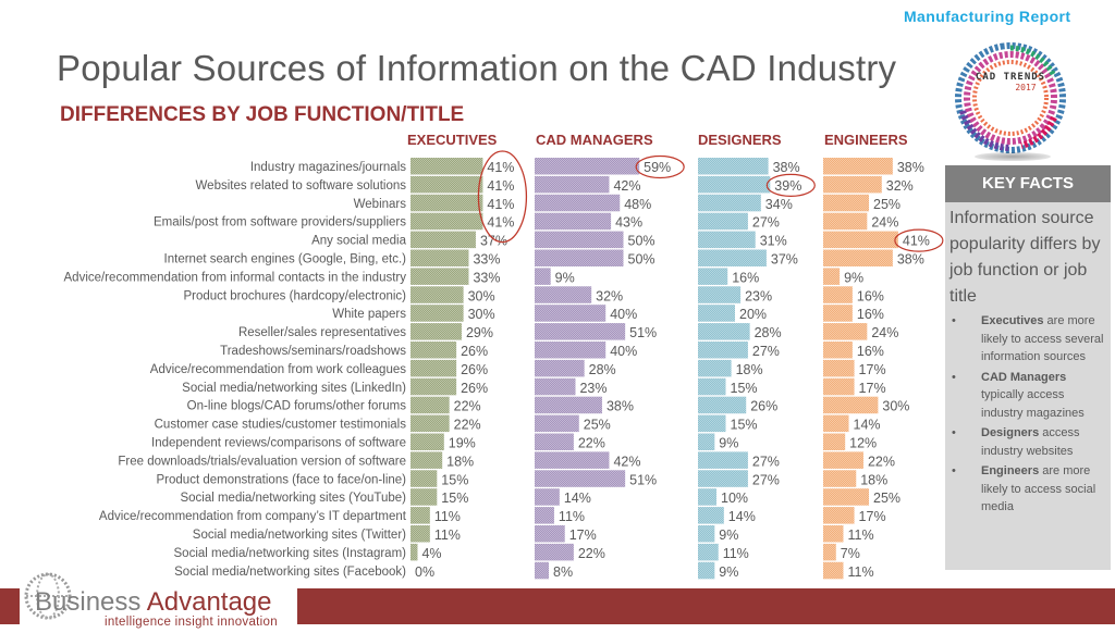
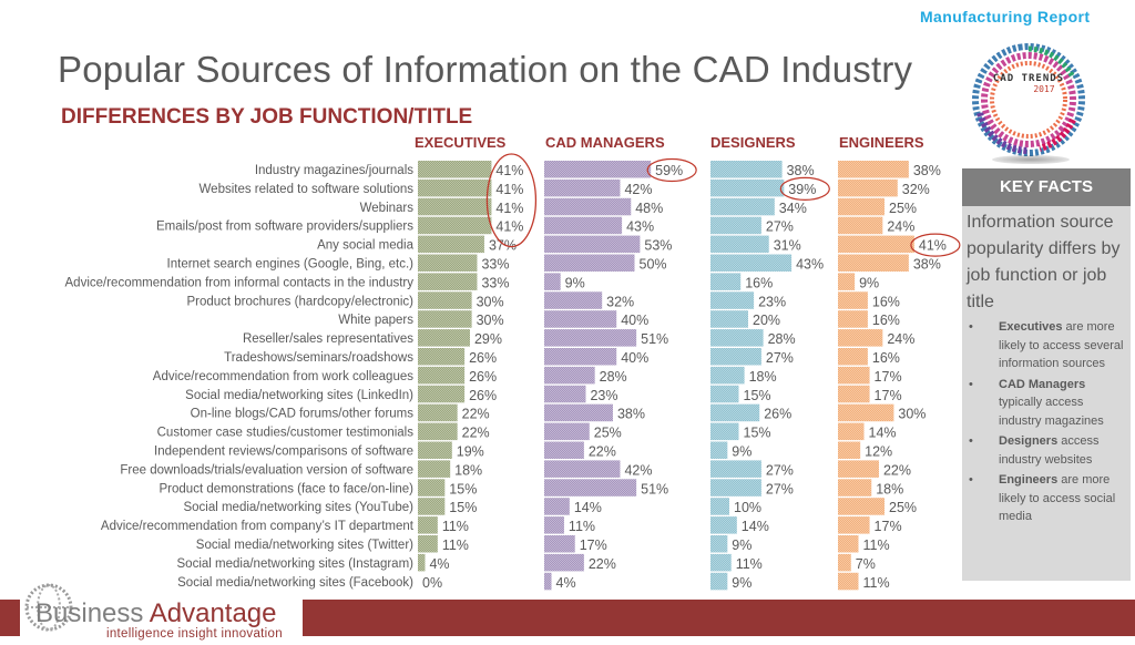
CAD MANAGERS/Any social media: 50% -> 53%
DESIGNERS/Internet search engines (Google, Bing, etc.): 37% -> 43%
CAD MANAGERS/Social media/networking sites (Facebook): 8% -> 4%
